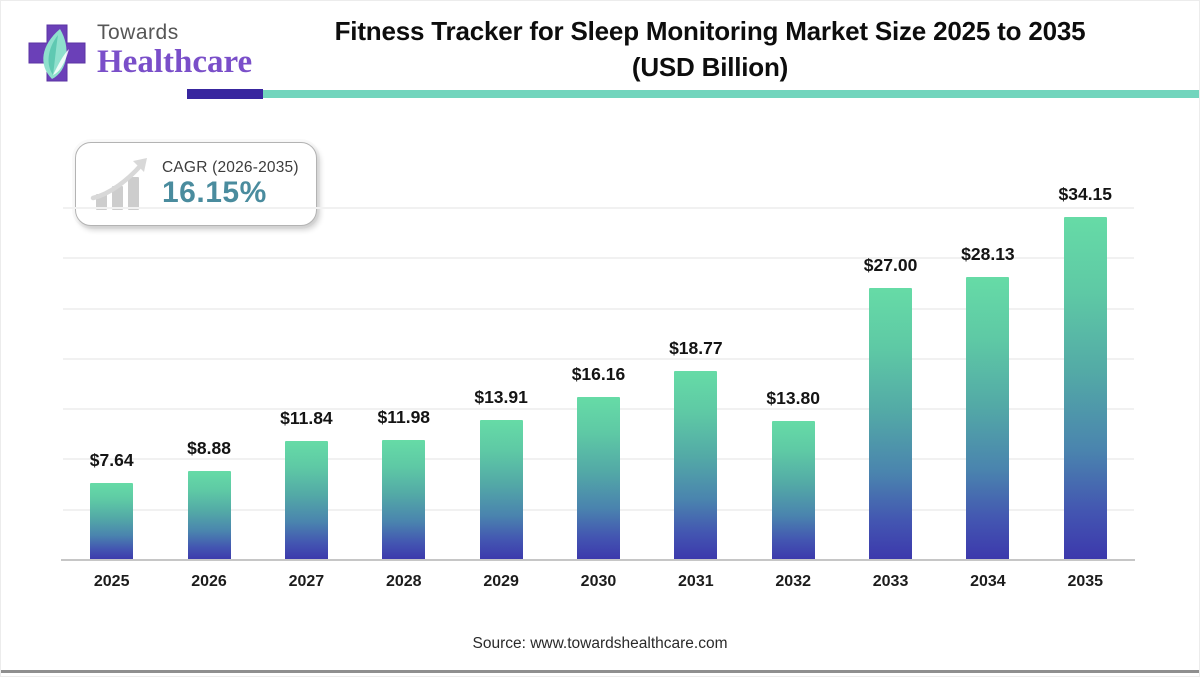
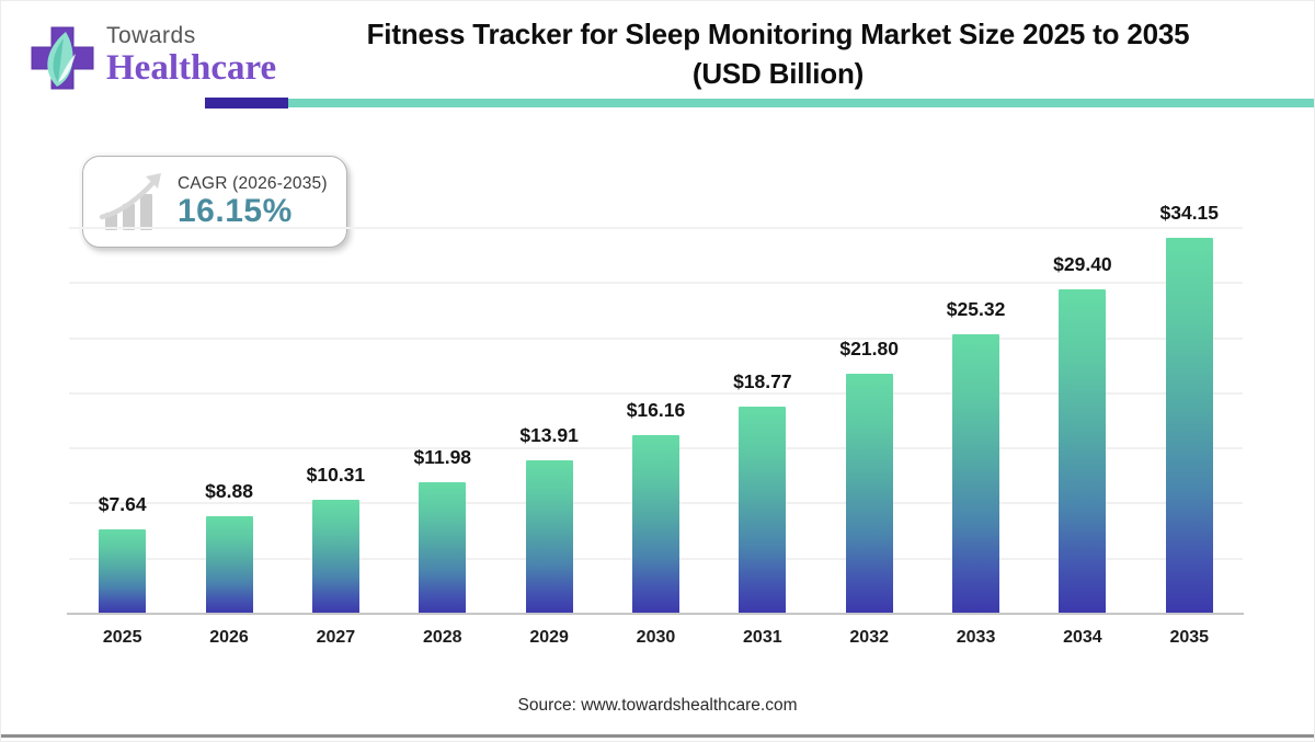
2027: $11.84 -> $10.31
2032: $13.80 -> $21.80
2033: $27.00 -> $25.32
2034: $28.13 -> $29.40
